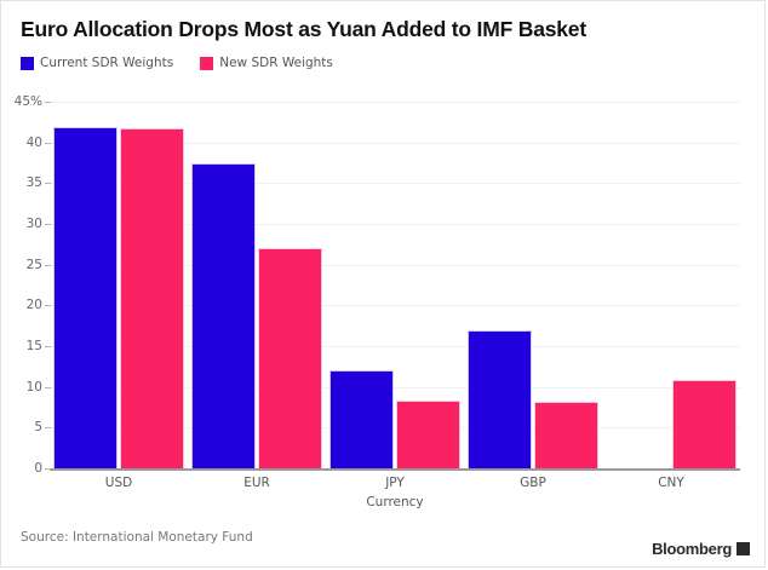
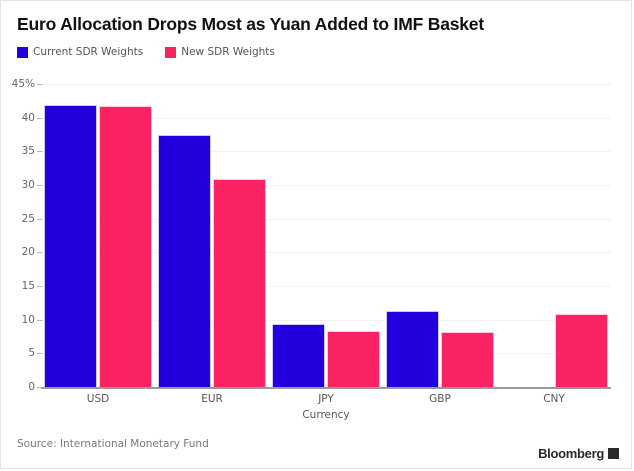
New SDR Weights/EUR: 27% -> 31%
Current SDR Weights/JPY: 12% -> 9%
Current SDR Weights/GBP: 17% -> 11%
